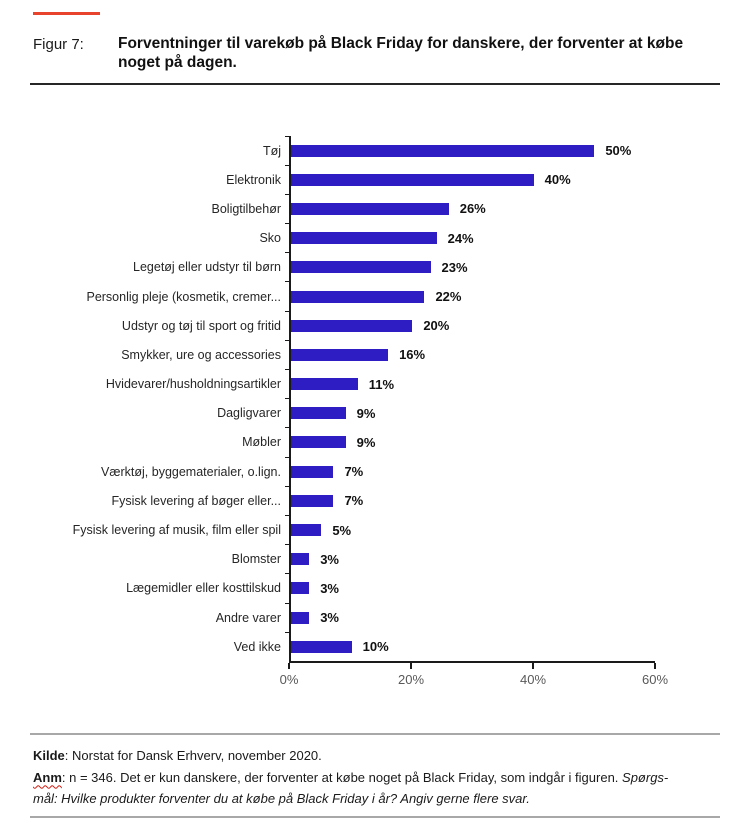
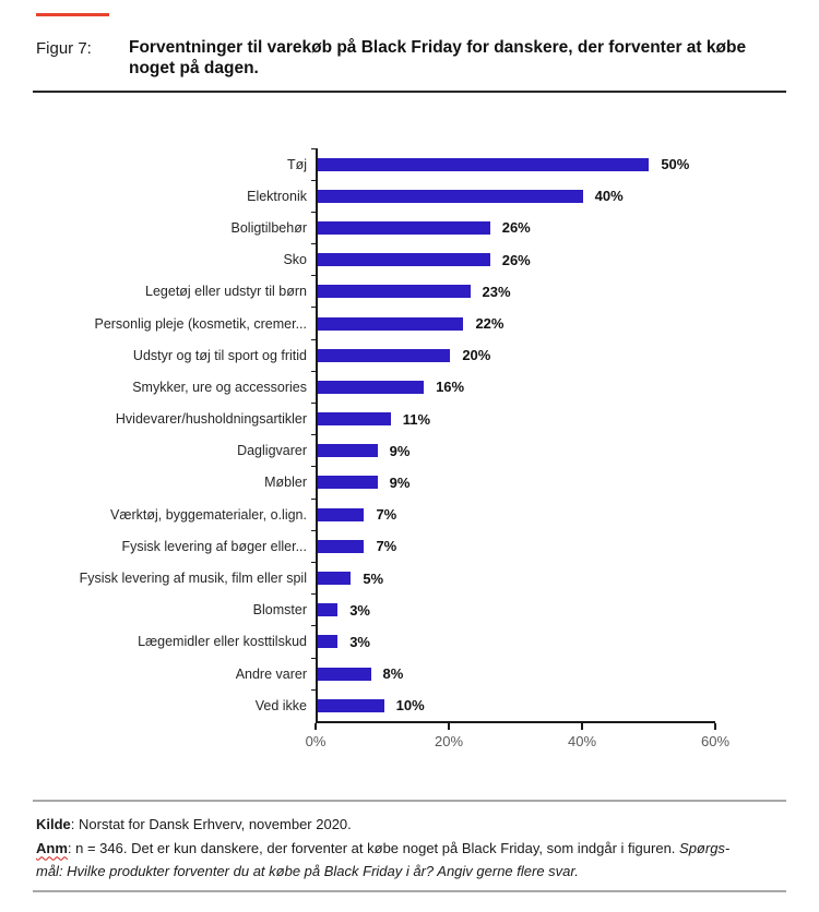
Sko: 24% -> 26%
Andre varer: 3% -> 8%
